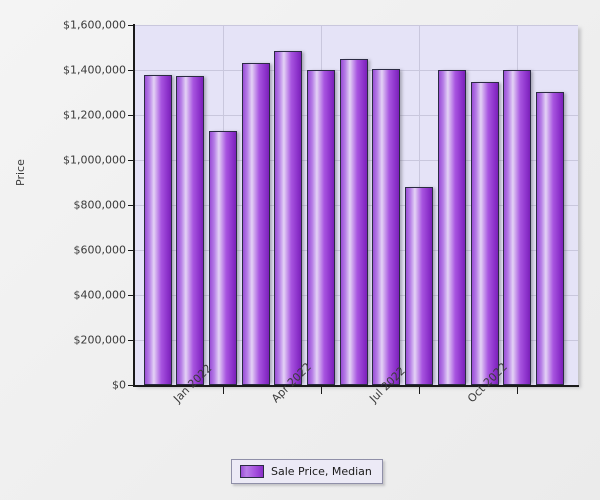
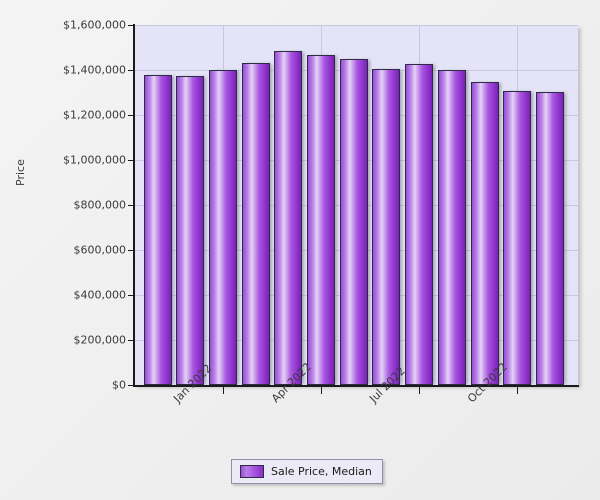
Jan 2022: $1130000 -> $1400000
Apr 2022: $1400000 -> $1470000
Jul 2022: $880000 -> $1430000
Oct 2022: $1400000 -> $1310000
